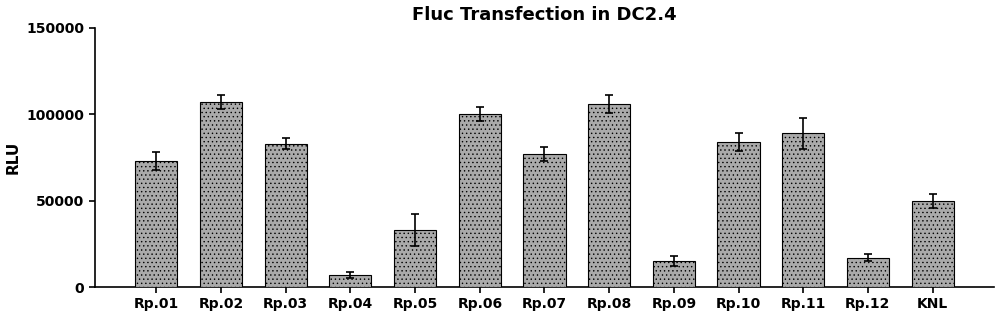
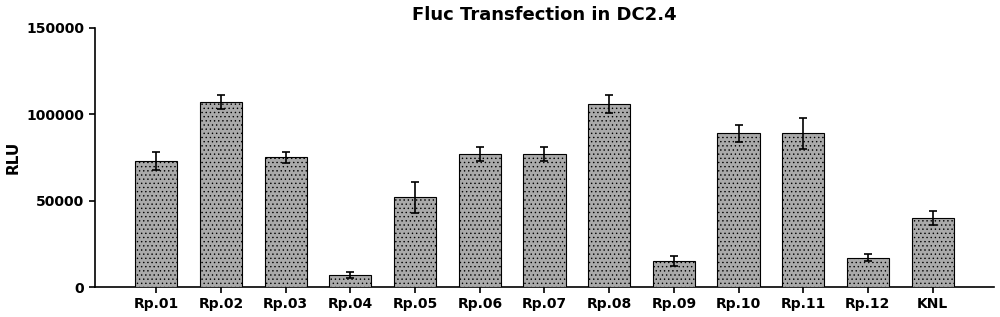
Rp.03: 83000 -> 75000
Rp.05: 33000 -> 52000
Rp.06: 100000 -> 77000
Rp.10: 84000 -> 89000
KNL: 50000 -> 40000
